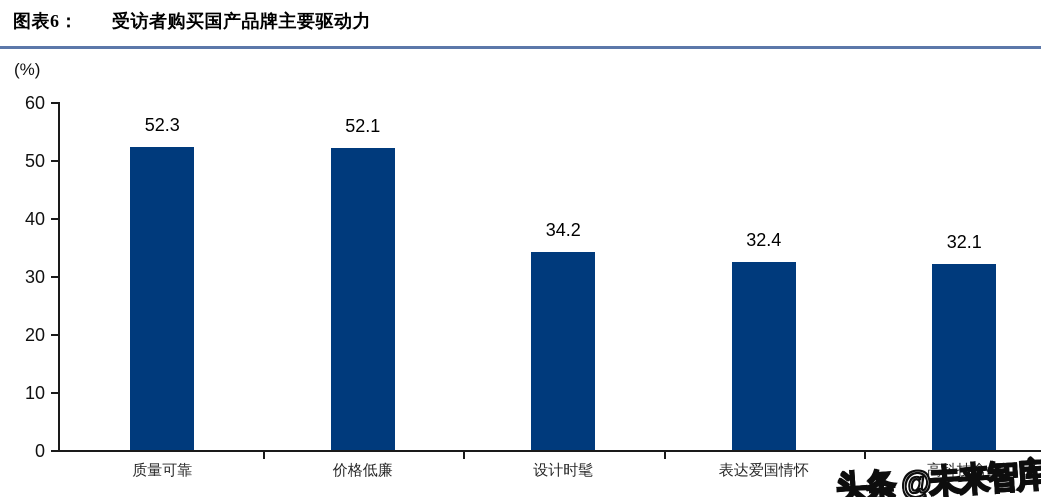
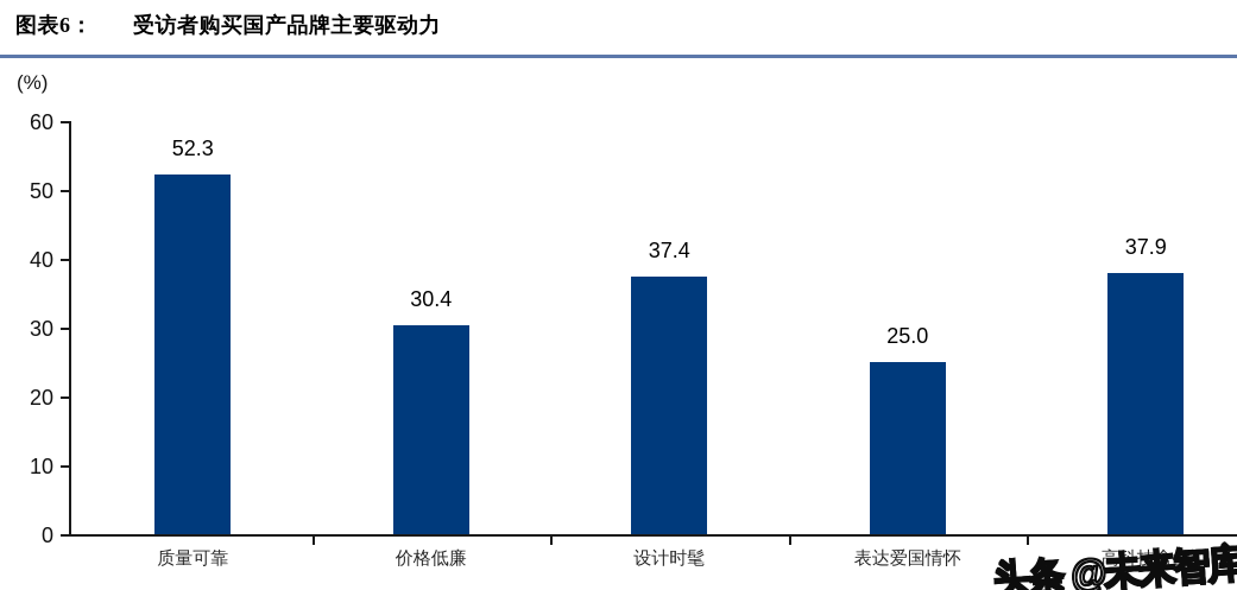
价格低廉: 52.1 -> 30.4
设计时髦: 34.2 -> 37.4
表达爱国情怀: 32.4 -> 25.0
高科技含量: 32.1 -> 37.9
